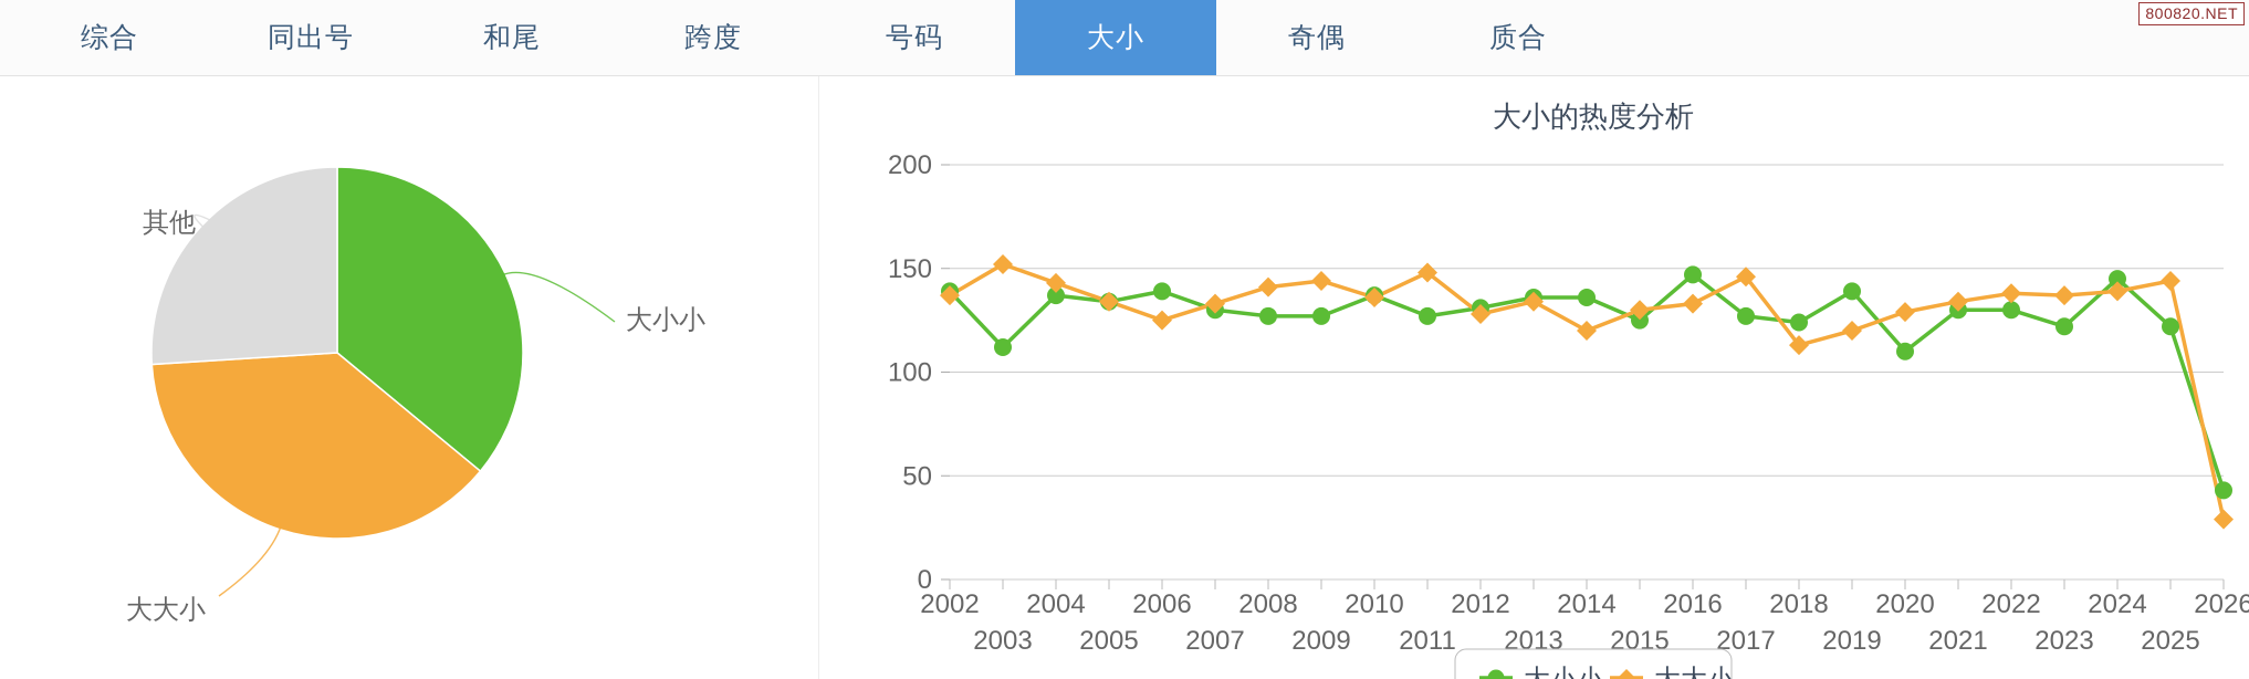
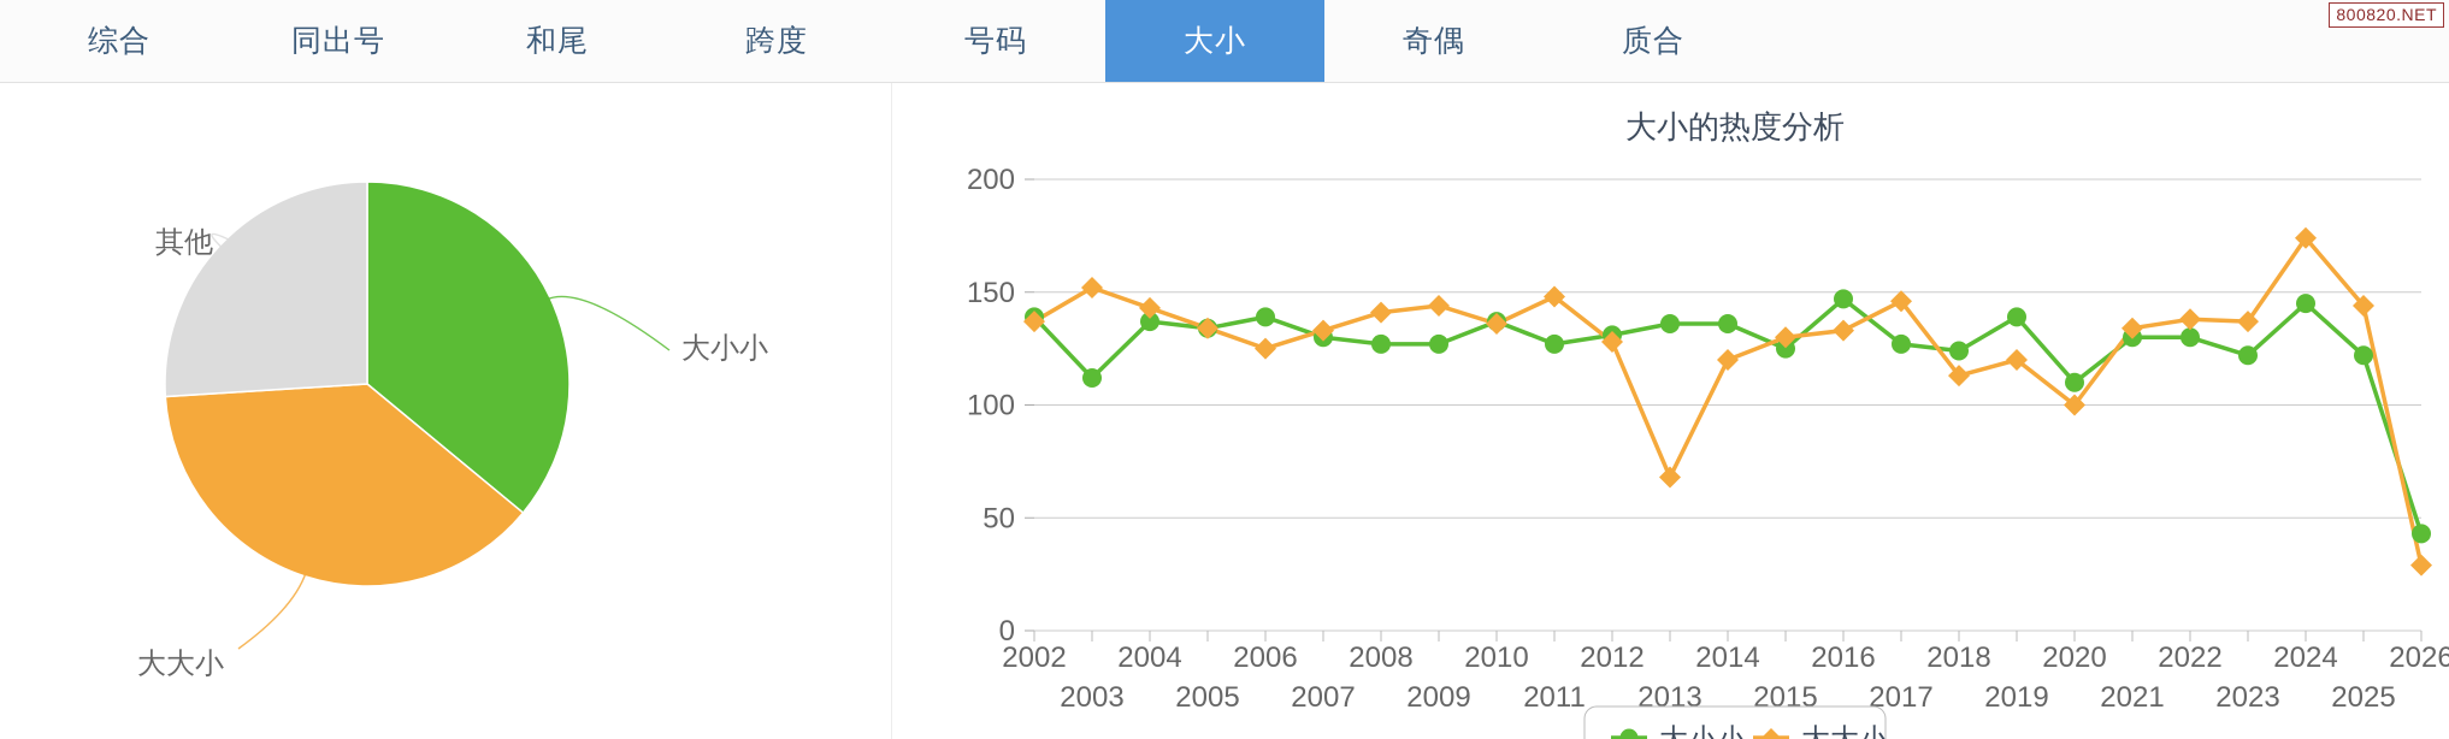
大大小/2013: 134 -> 68
大大小/2020: 129 -> 100
大大小/2024: 139 -> 174
